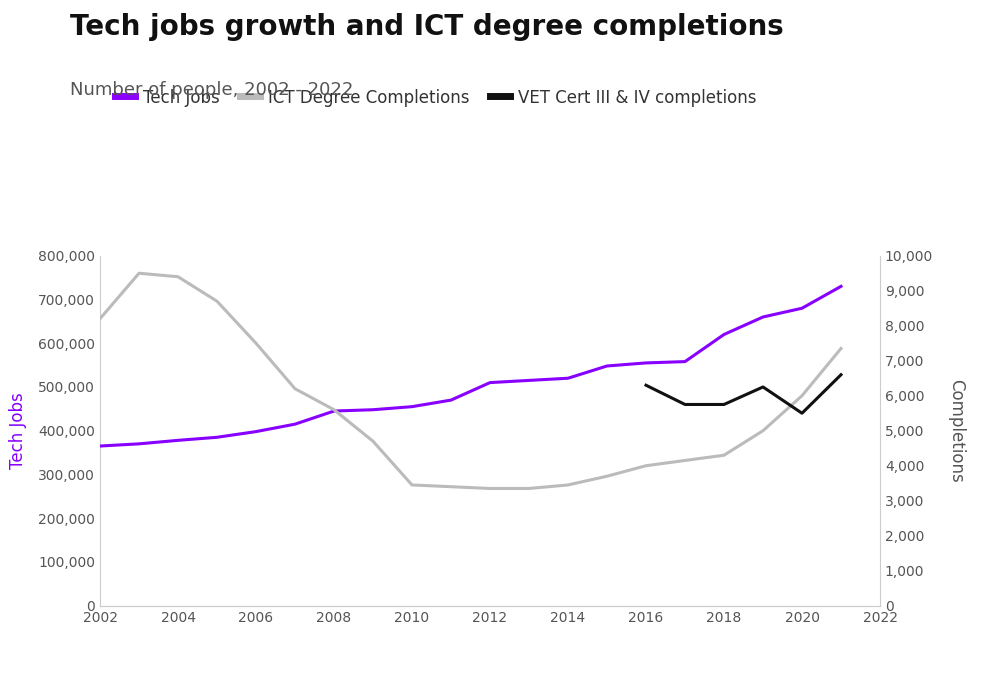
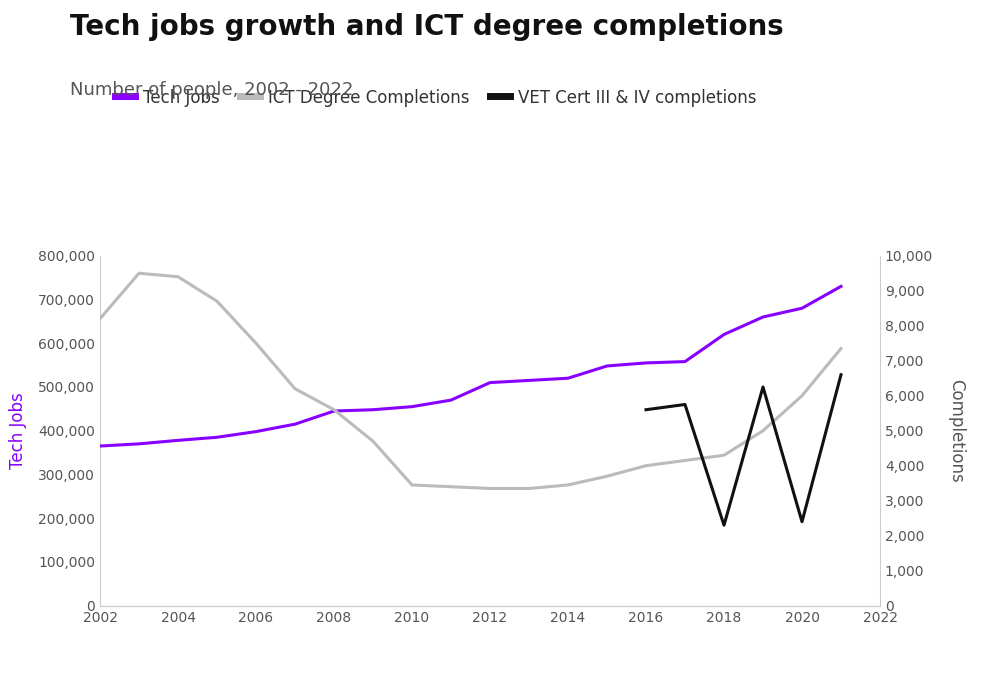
VET Cert III & IV completions/2016: 6,300 -> 5,600
VET Cert III & IV completions/2018: 5,750 -> 2,300
VET Cert III & IV completions/2020: 5,500 -> 2,400
